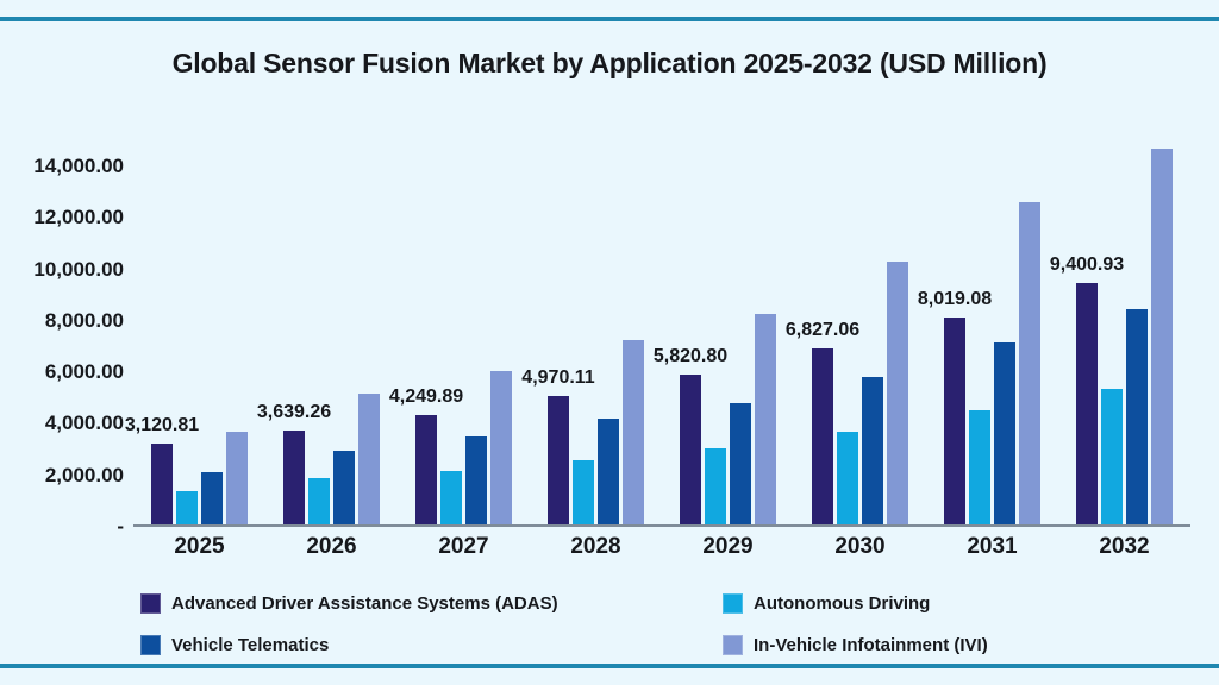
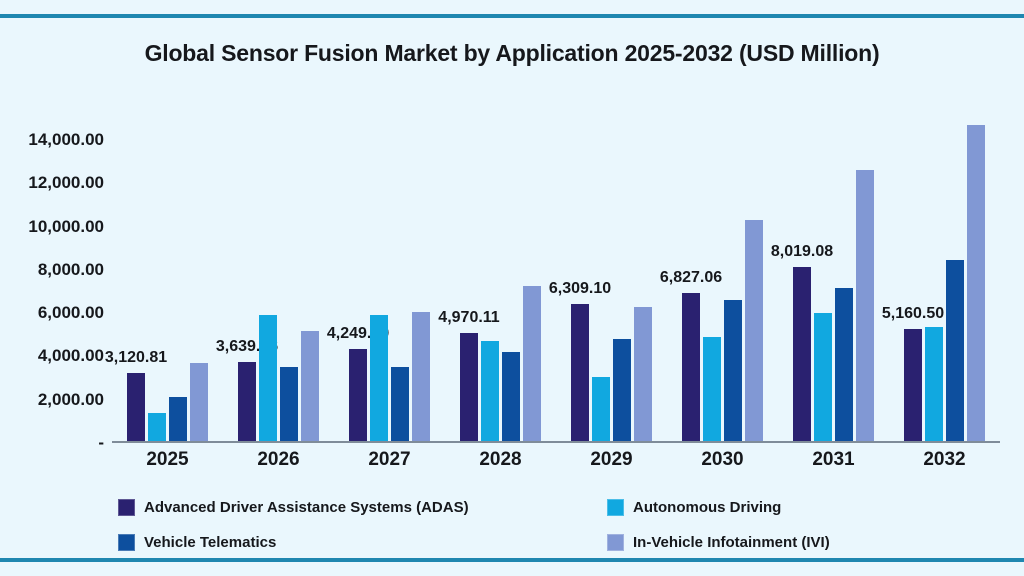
Autonomous Driving/2026: 1800 -> 5800
Vehicle Telematics/2026: 2900 -> 3400
Autonomous Driving/2027: 2100 -> 5800
Autonomous Driving/2028: 2500 -> 4600
Advanced Driver Assistance Systems (ADAS)/2029: 5,820.80 -> 6,309.10
In-Vehicle Infotainment (IVI)/2029: 8200 -> 6200
Autonomous Driving/2030: 3600 -> 4800
Vehicle Telematics/2030: 5800 -> 6500
Autonomous Driving/2031: 4400 -> 5900
Advanced Driver Assistance Systems (ADAS)/2032: 9,400.93 -> 5,160.50
